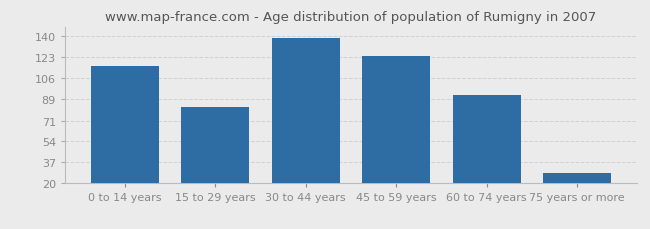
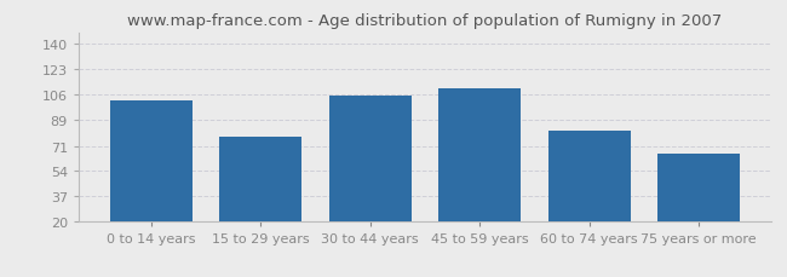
0 to 14 years: 116 -> 102
15 to 29 years: 82 -> 77
30 to 44 years: 139 -> 105
45 to 59 years: 124 -> 110
60 to 74 years: 92 -> 81
75 years or more: 28 -> 66
